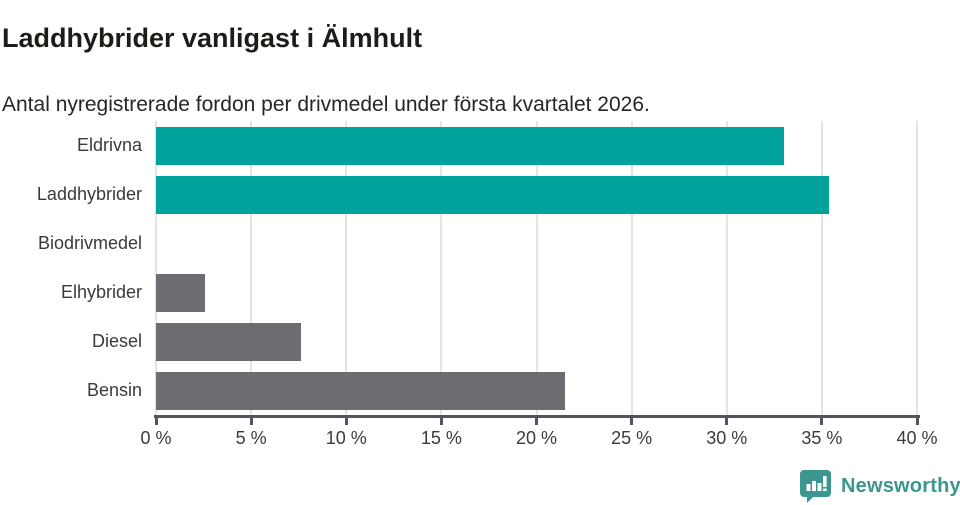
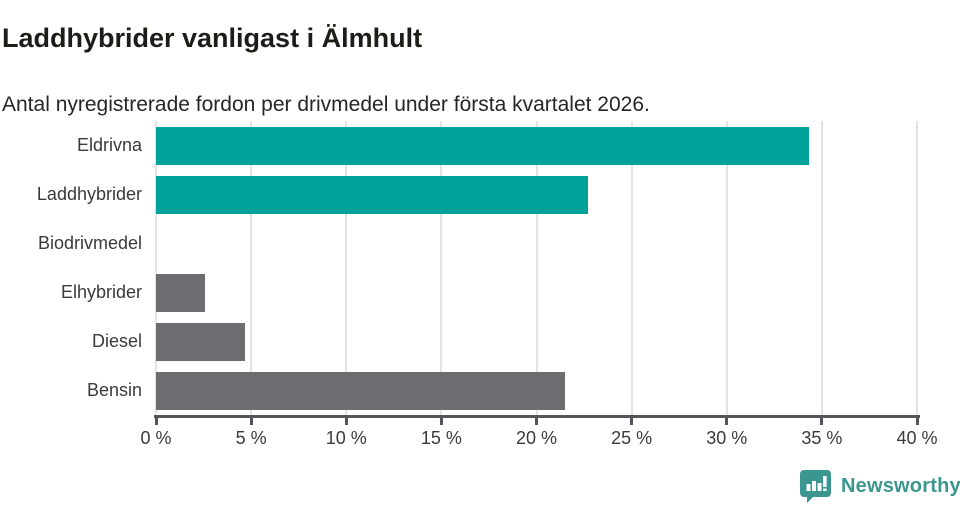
Eldrivna: 33.0% -> 34.3%
Laddhybrider: 35.4% -> 22.7%
Diesel: 7.6% -> 4.7%
